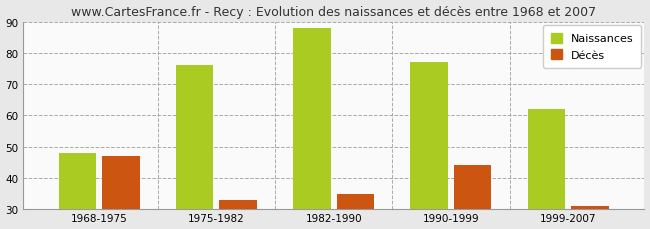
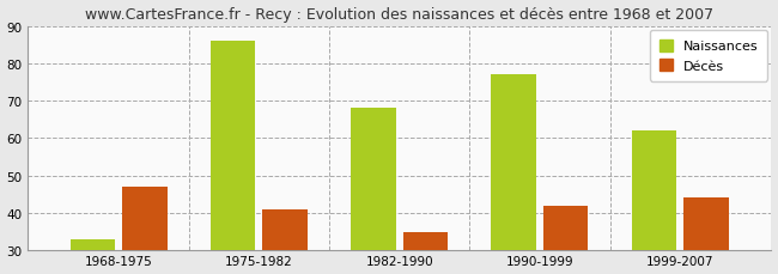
Naissances/1968-1975: 48 -> 33
Naissances/1975-1982: 76 -> 86
Décès/1975-1982: 33 -> 41
Naissances/1982-1990: 88 -> 68
Décès/1990-1999: 44 -> 42
Décès/1999-2007: 31 -> 44
